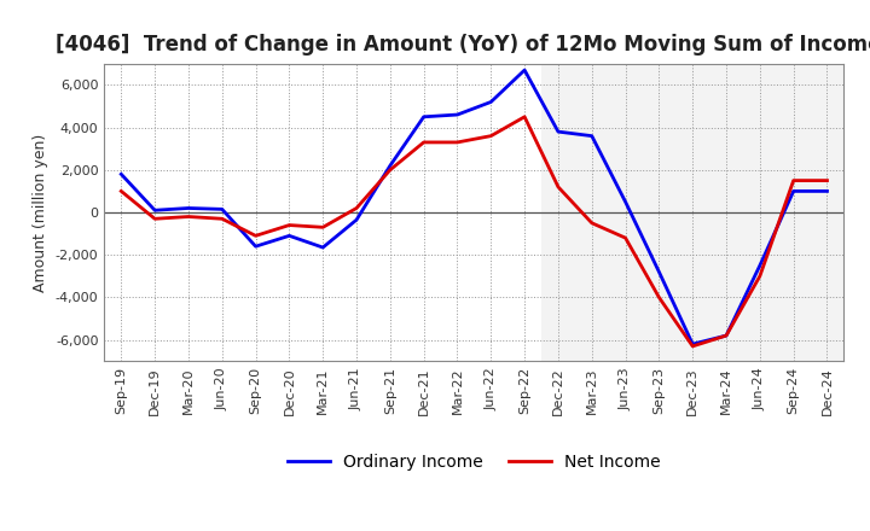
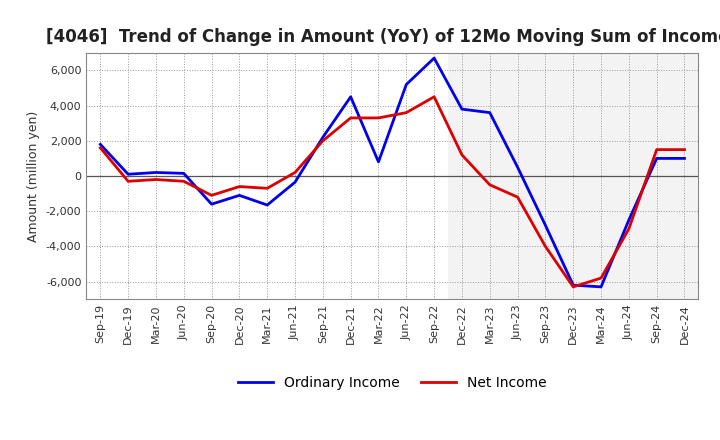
Net Income/Sep-19: 1,000 -> 1,600
Ordinary Income/Mar-22: 4,600 -> 800
Ordinary Income/Mar-24: -5,800 -> -6,300
